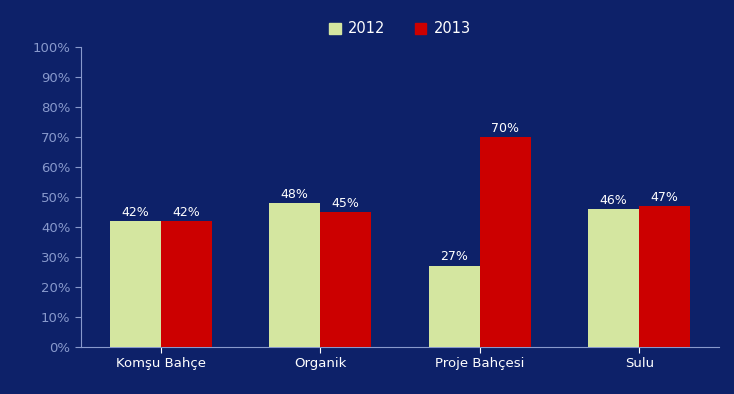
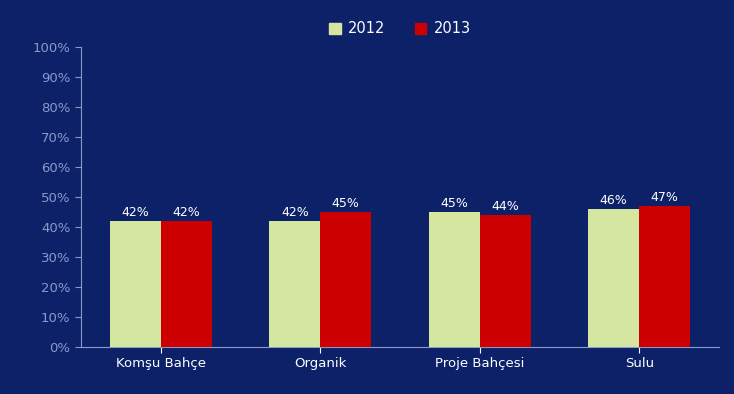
2012/Organik: 48% -> 42%
2012/Proje Bahçesi: 27% -> 45%
2013/Proje Bahçesi: 70% -> 44%
